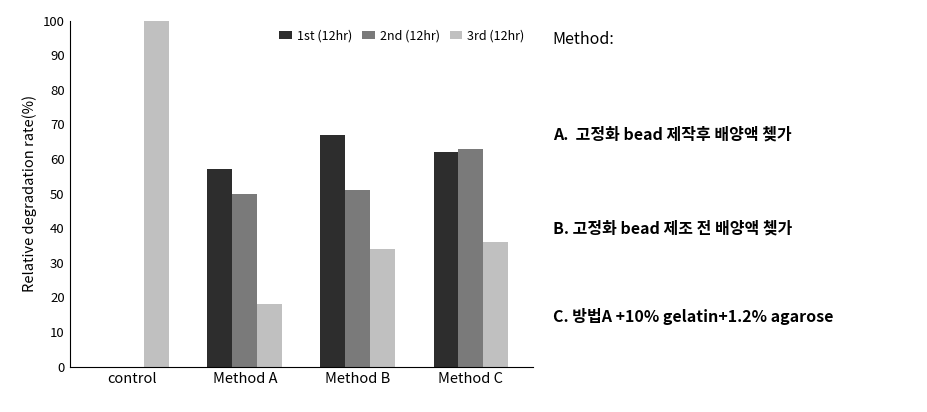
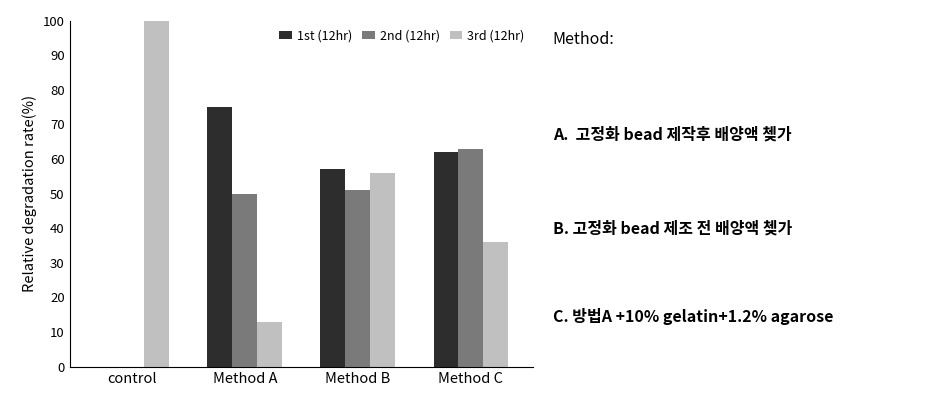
1st (12hr)/Method A: 57 -> 75
3rd (12hr)/Method A: 18 -> 13
1st (12hr)/Method B: 67 -> 57
3rd (12hr)/Method B: 34 -> 56
